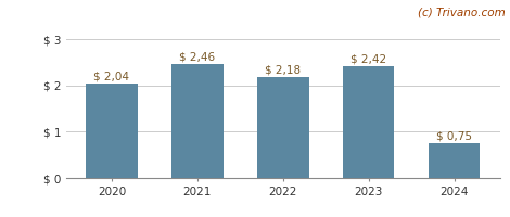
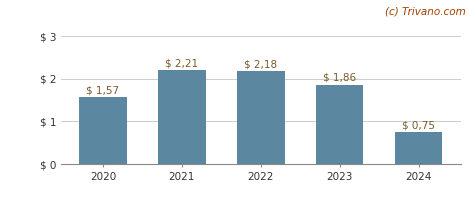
2020: 2,04 -> 1,57
2021: 2,46 -> 2,21
2023: 2,42 -> 1,86
